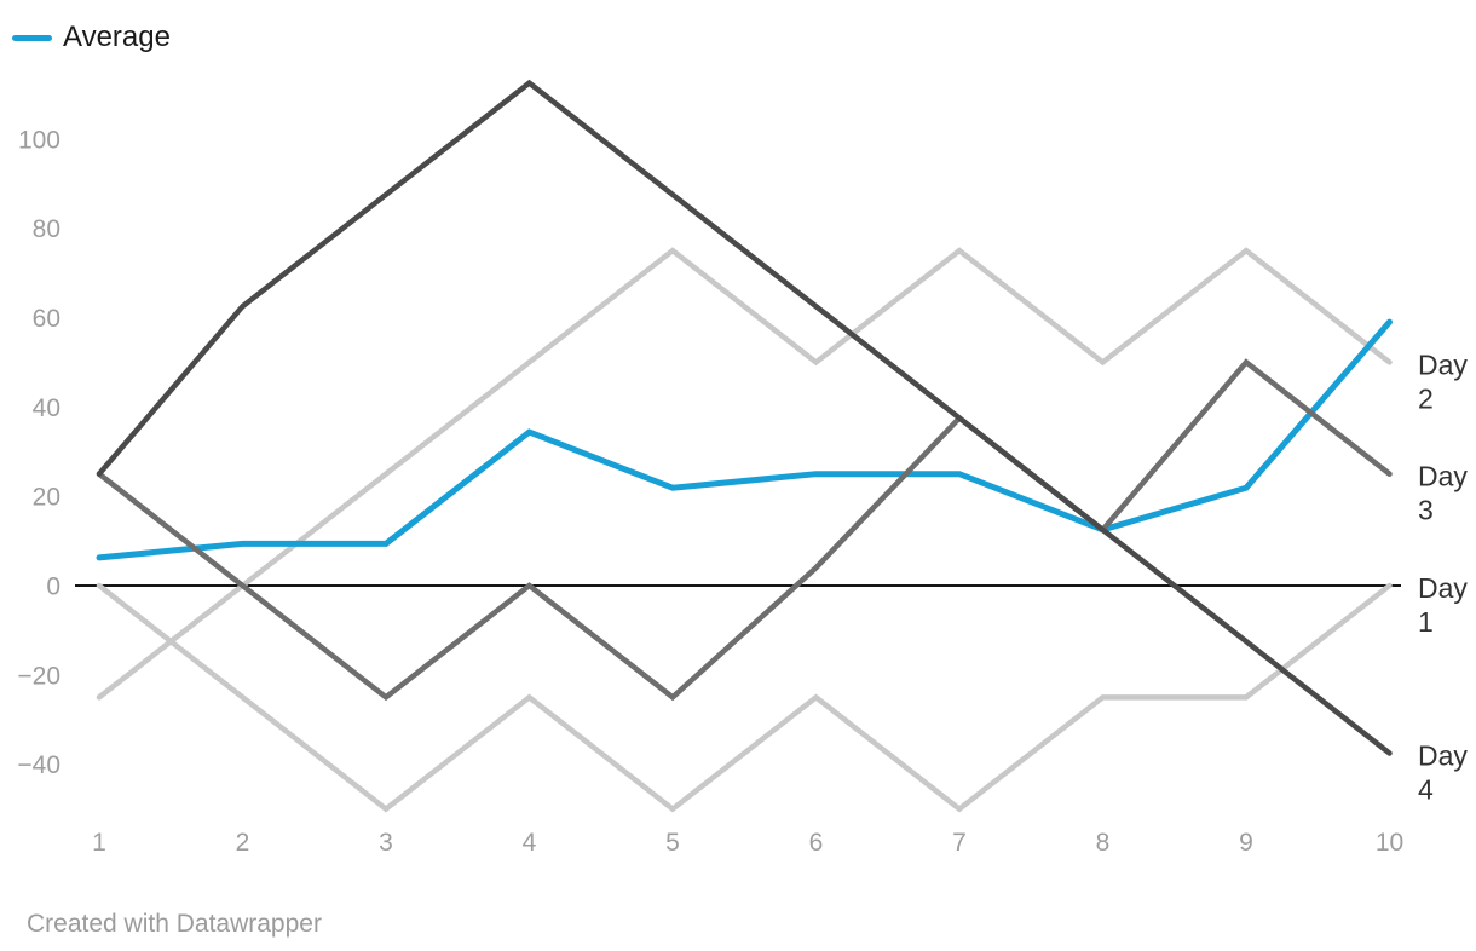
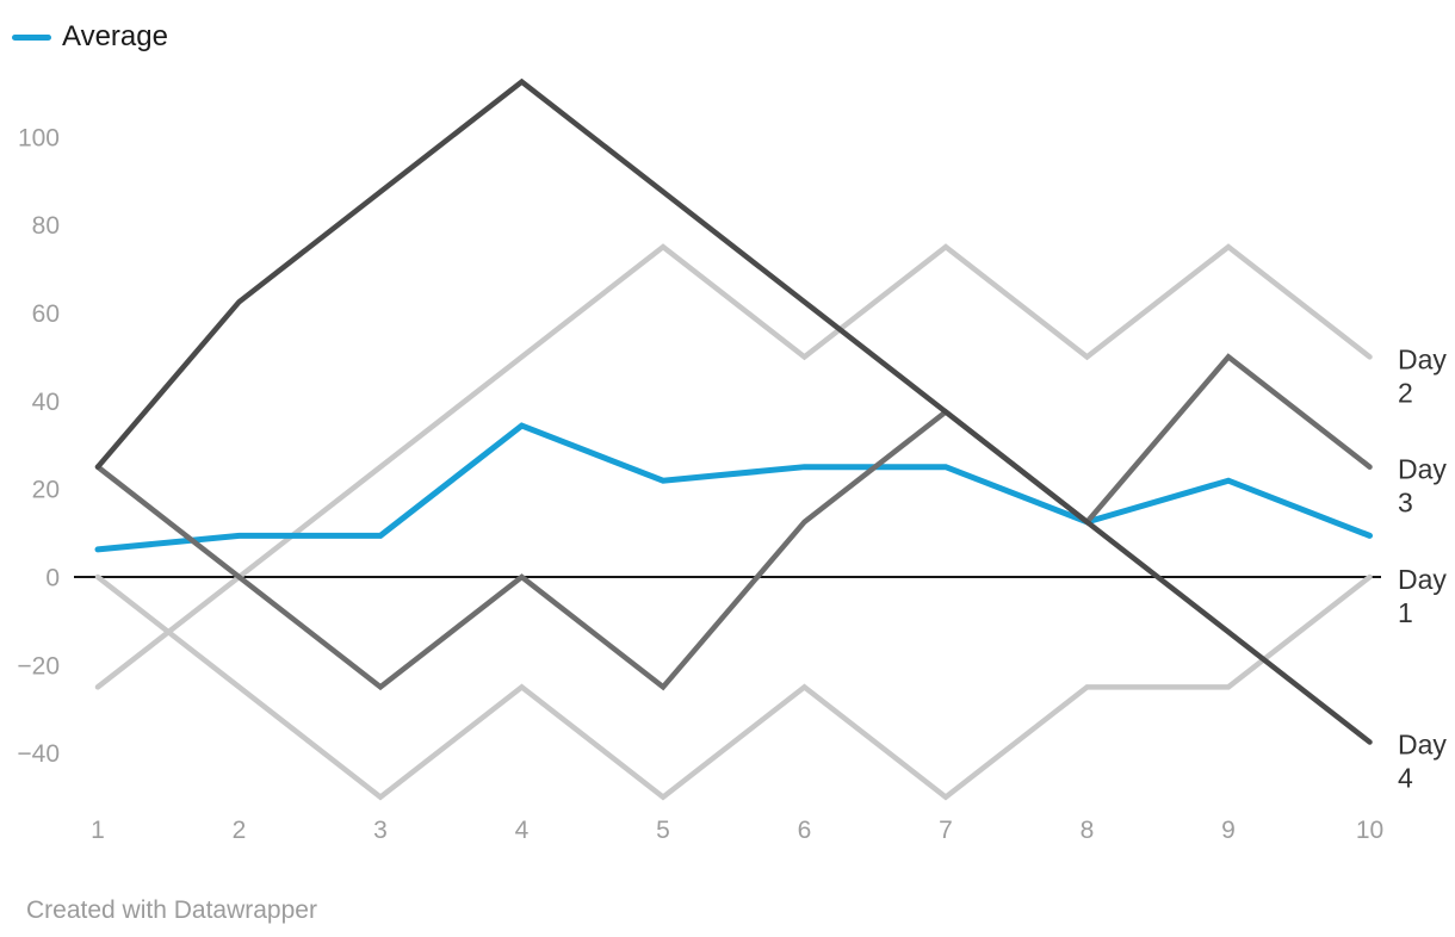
Day 3/6: 4 -> 12
Average/10: 59 -> 9
